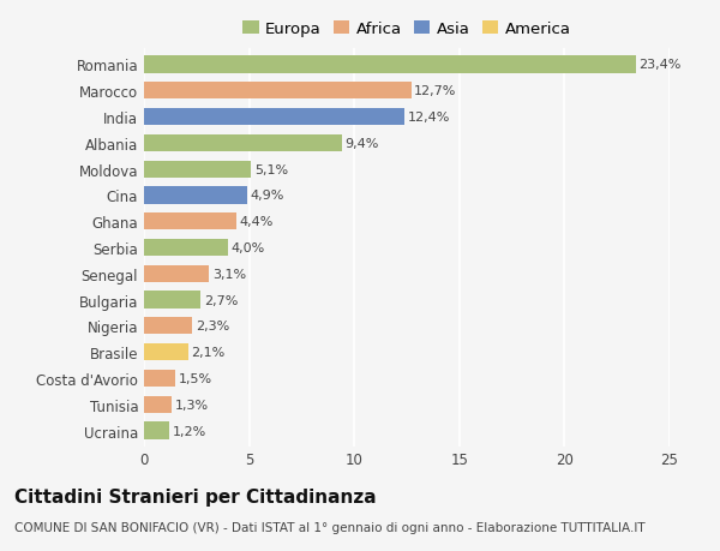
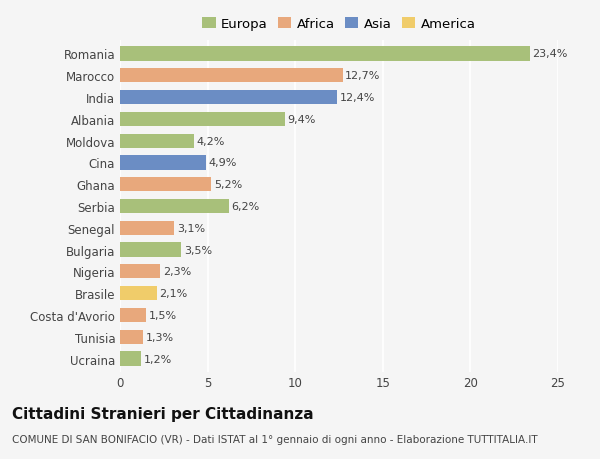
Moldova: 5,1% -> 4,2%
Ghana: 4,4% -> 5,2%
Serbia: 4,0% -> 6,2%
Bulgaria: 2,7% -> 3,5%
